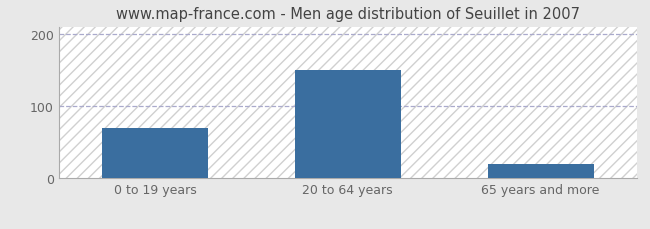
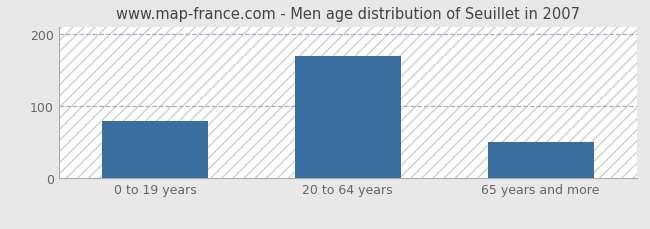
0 to 19 years: 70 -> 80
20 to 64 years: 150 -> 170
65 years and more: 20 -> 50
